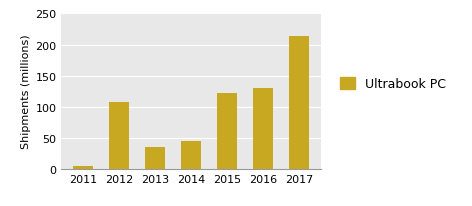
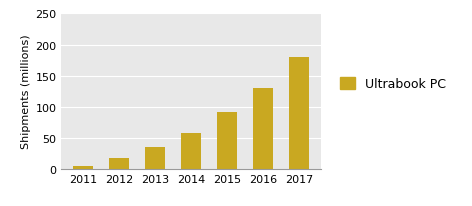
2012: 108 -> 17
2014: 44 -> 57
2015: 122 -> 91
2017: 214 -> 180
